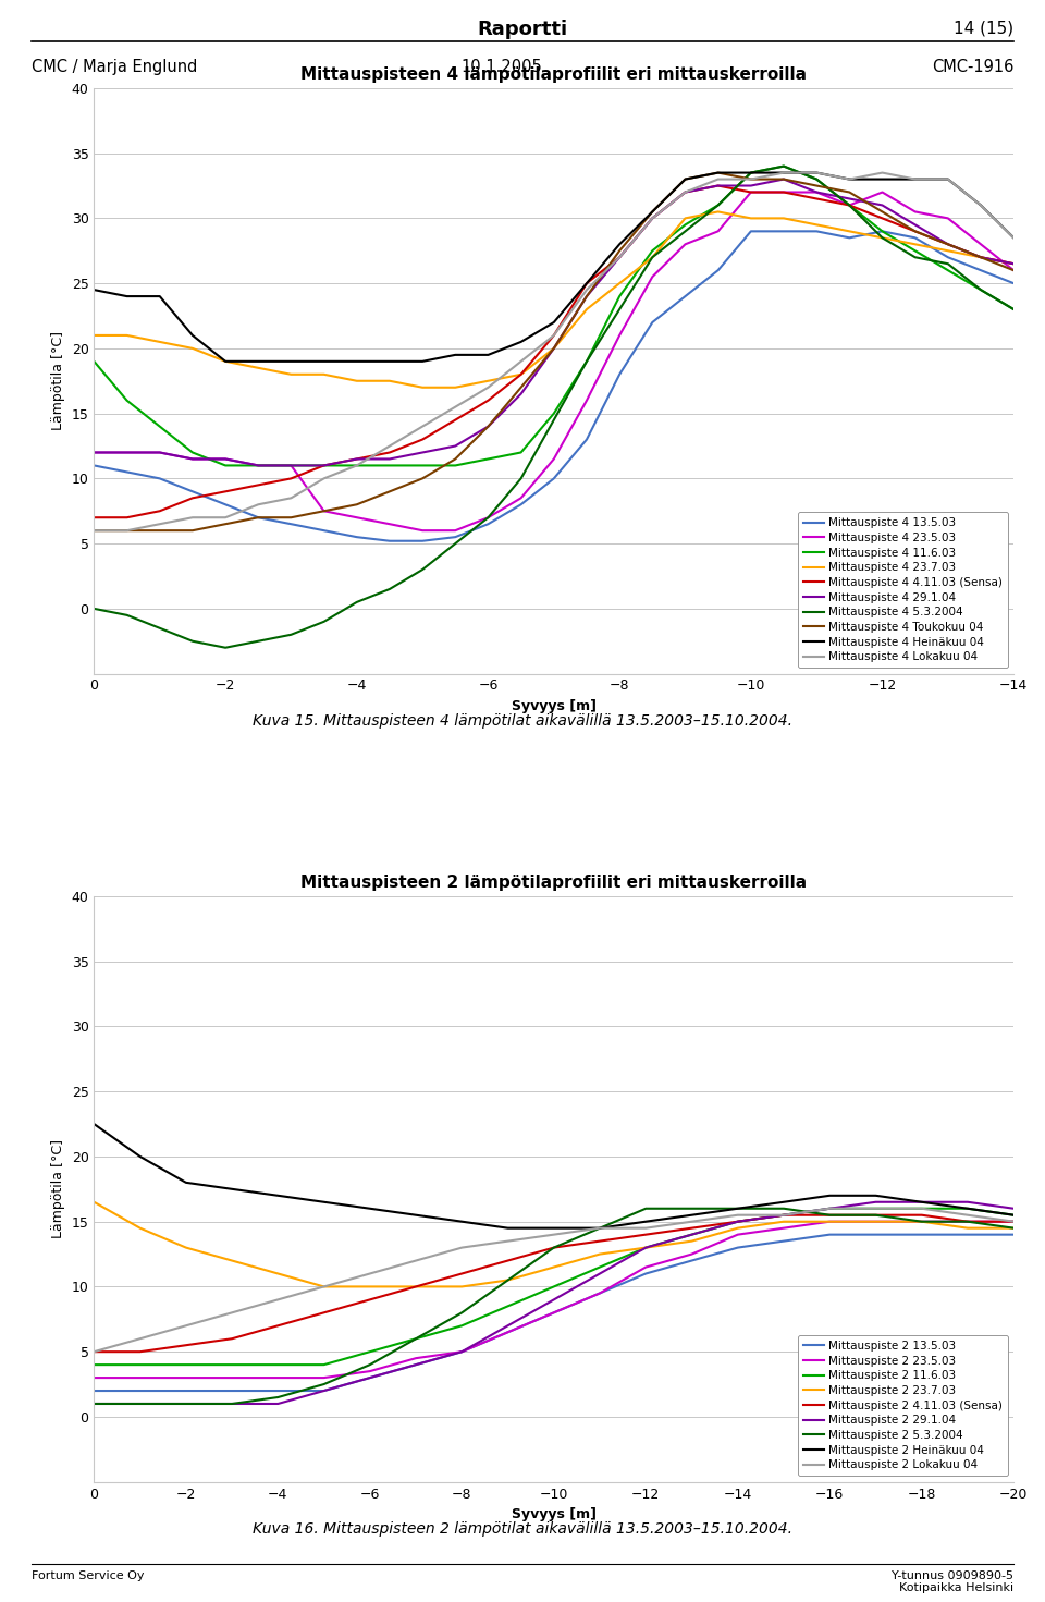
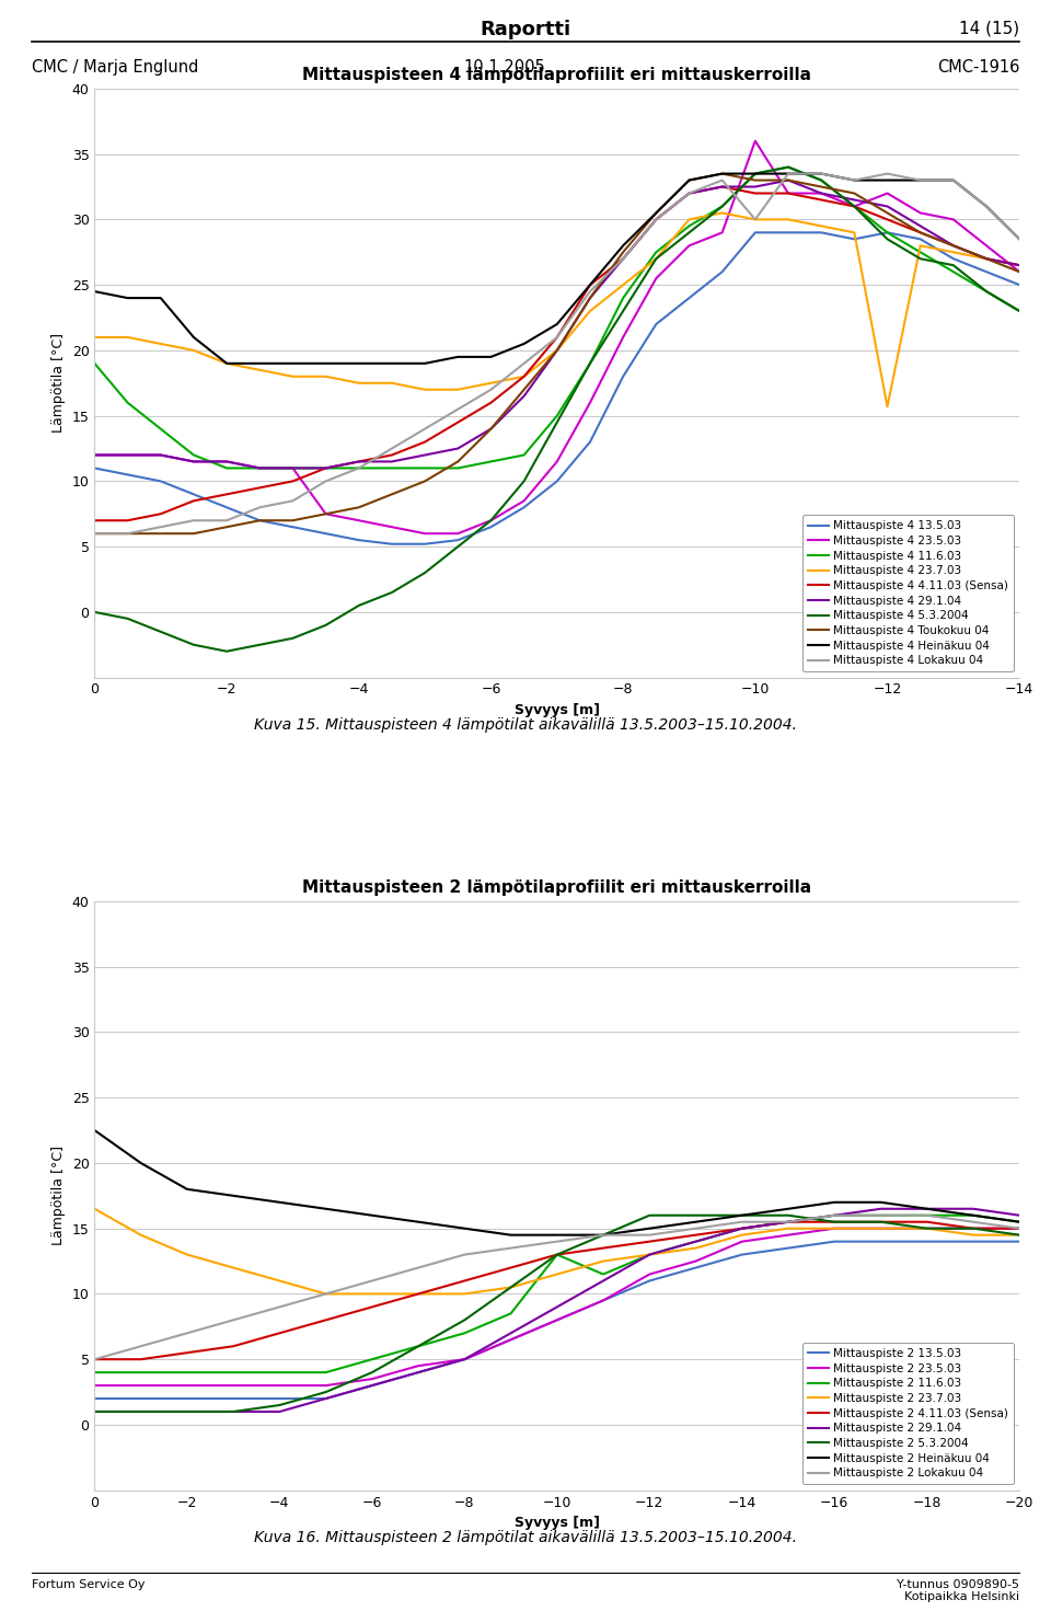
Mittauspisteen 4 lämpötilaprofiilit eri mittauskerroilla/Mittauspiste 4 23.5.03/−10: 32.0 -> 36.0
Mittauspisteen 4 lämpötilaprofiilit eri mittauskerroilla/Mittauspiste 4 Lokakuu 04/−10: 33.0 -> 30.0
Mittauspisteen 4 lämpötilaprofiilit eri mittauskerroilla/Mittauspiste 4 23.7.03/−12: 28.5 -> 15.7
Mittauspisteen 2 lämpötilaprofiilit eri mittauskerroilla/Mittauspiste 2 11.6.03/−10: 10.0 -> 13.0
